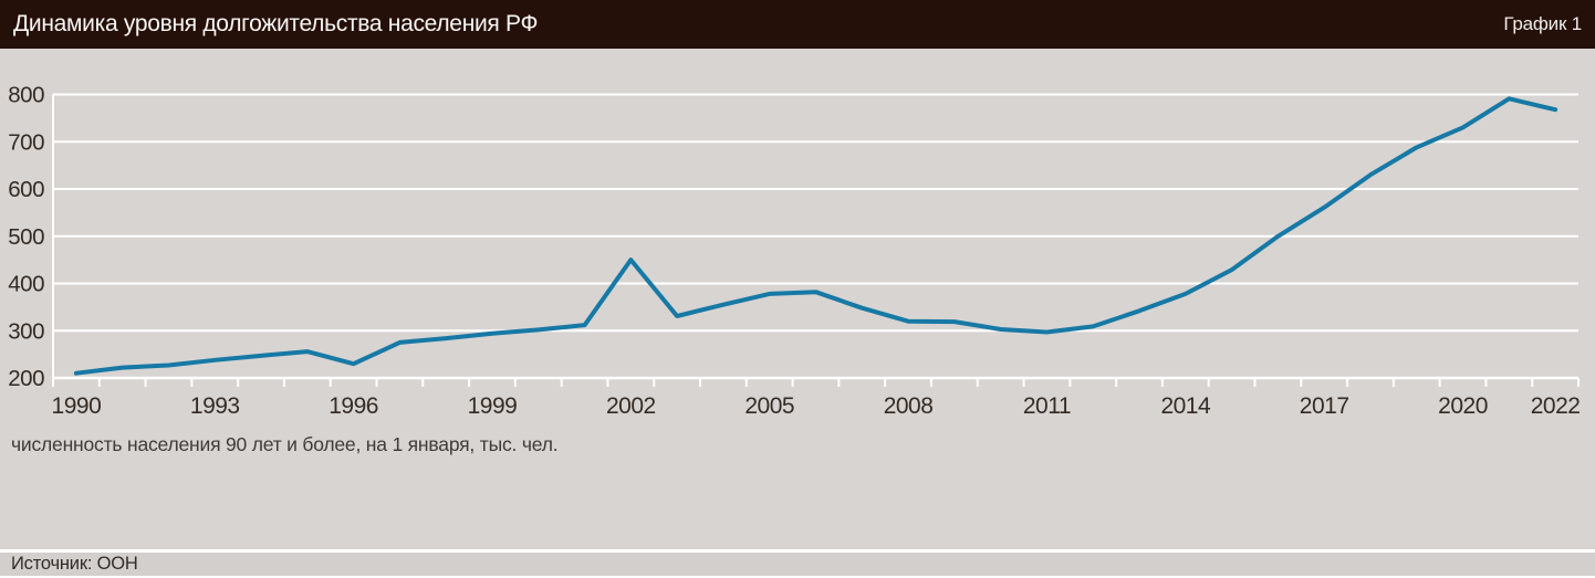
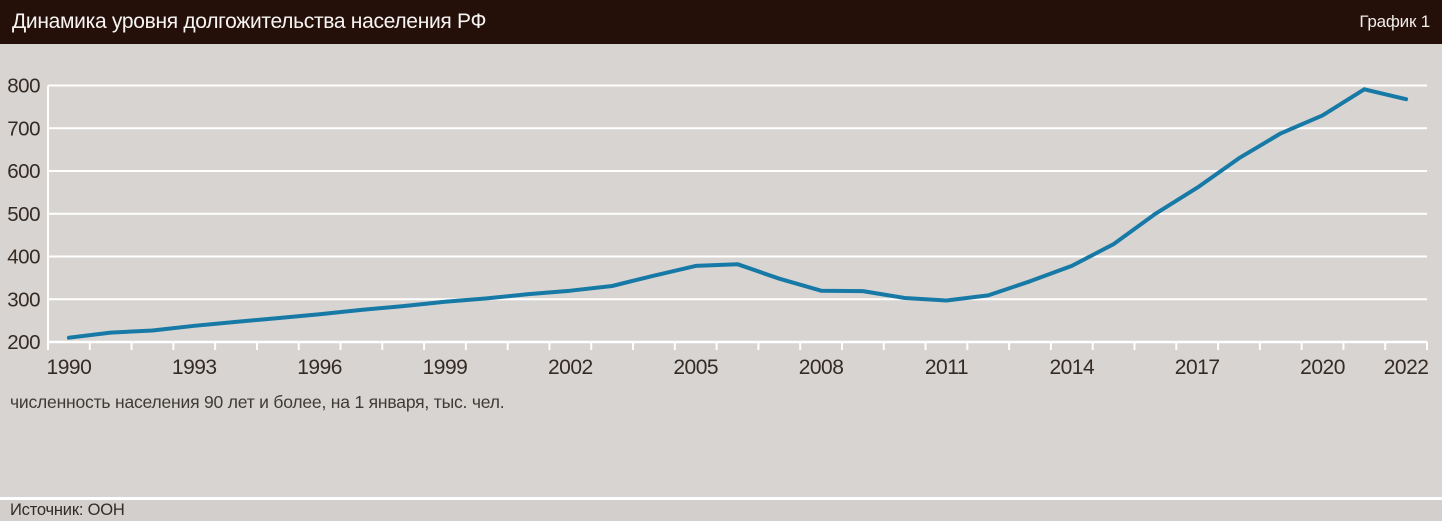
1996: 230 -> 260
2002: 450 -> 320
